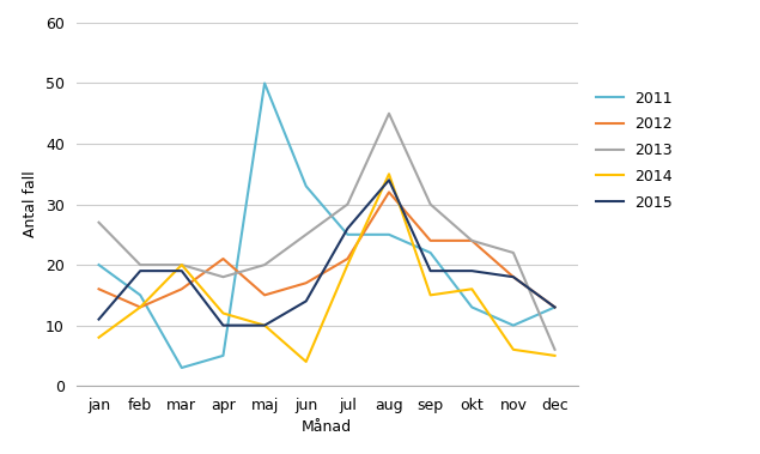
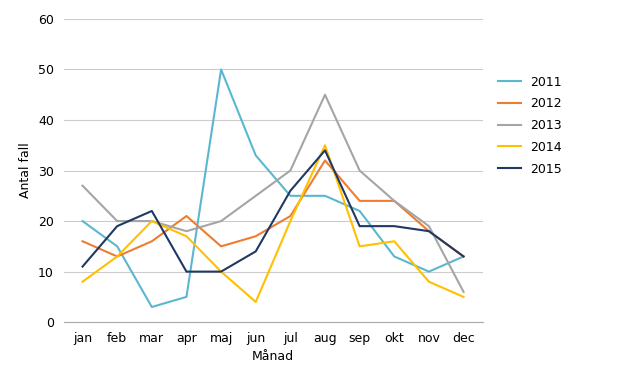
2015/mar: 19 -> 22
2014/apr: 12 -> 17
2013/nov: 22 -> 19
2014/nov: 6 -> 8
